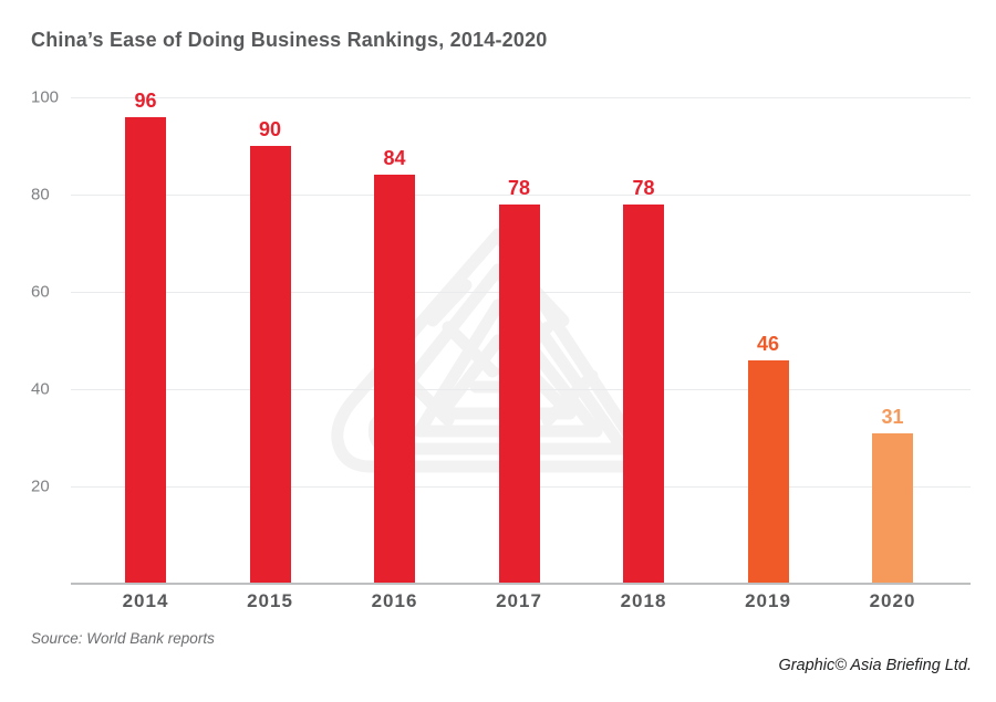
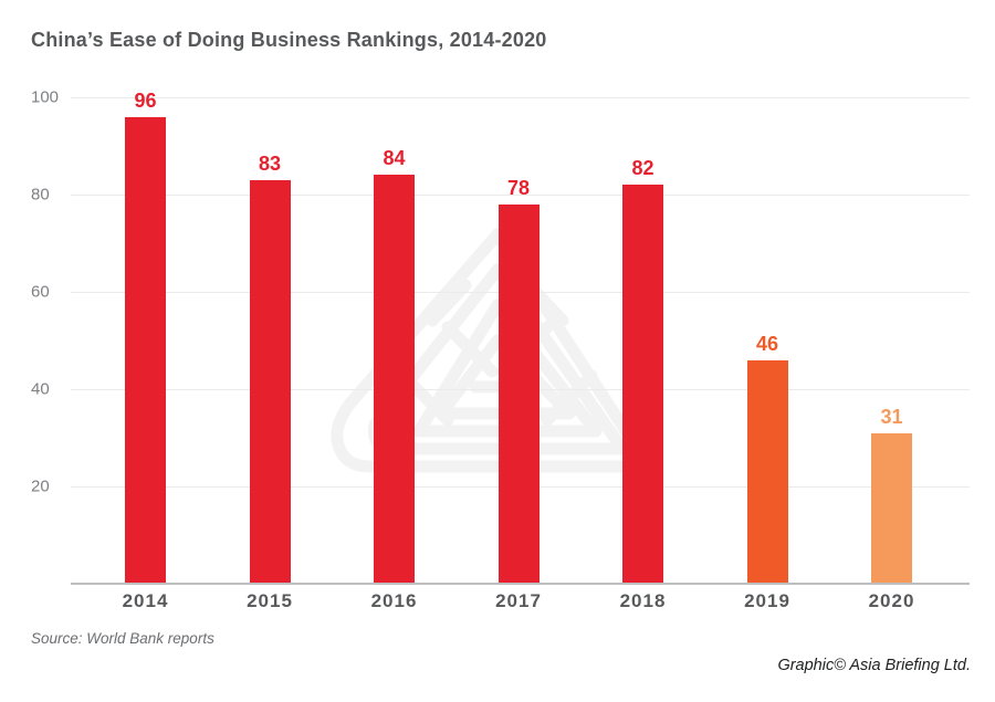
2015: 90 -> 83
2018: 78 -> 82
